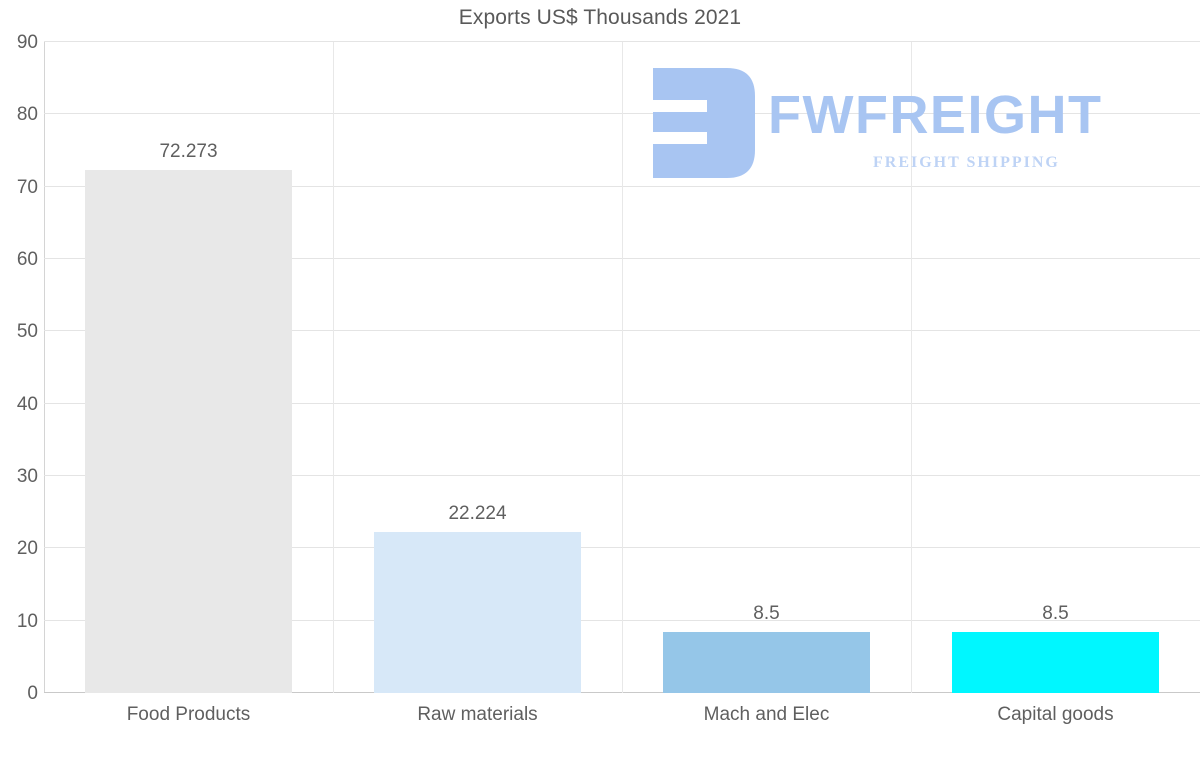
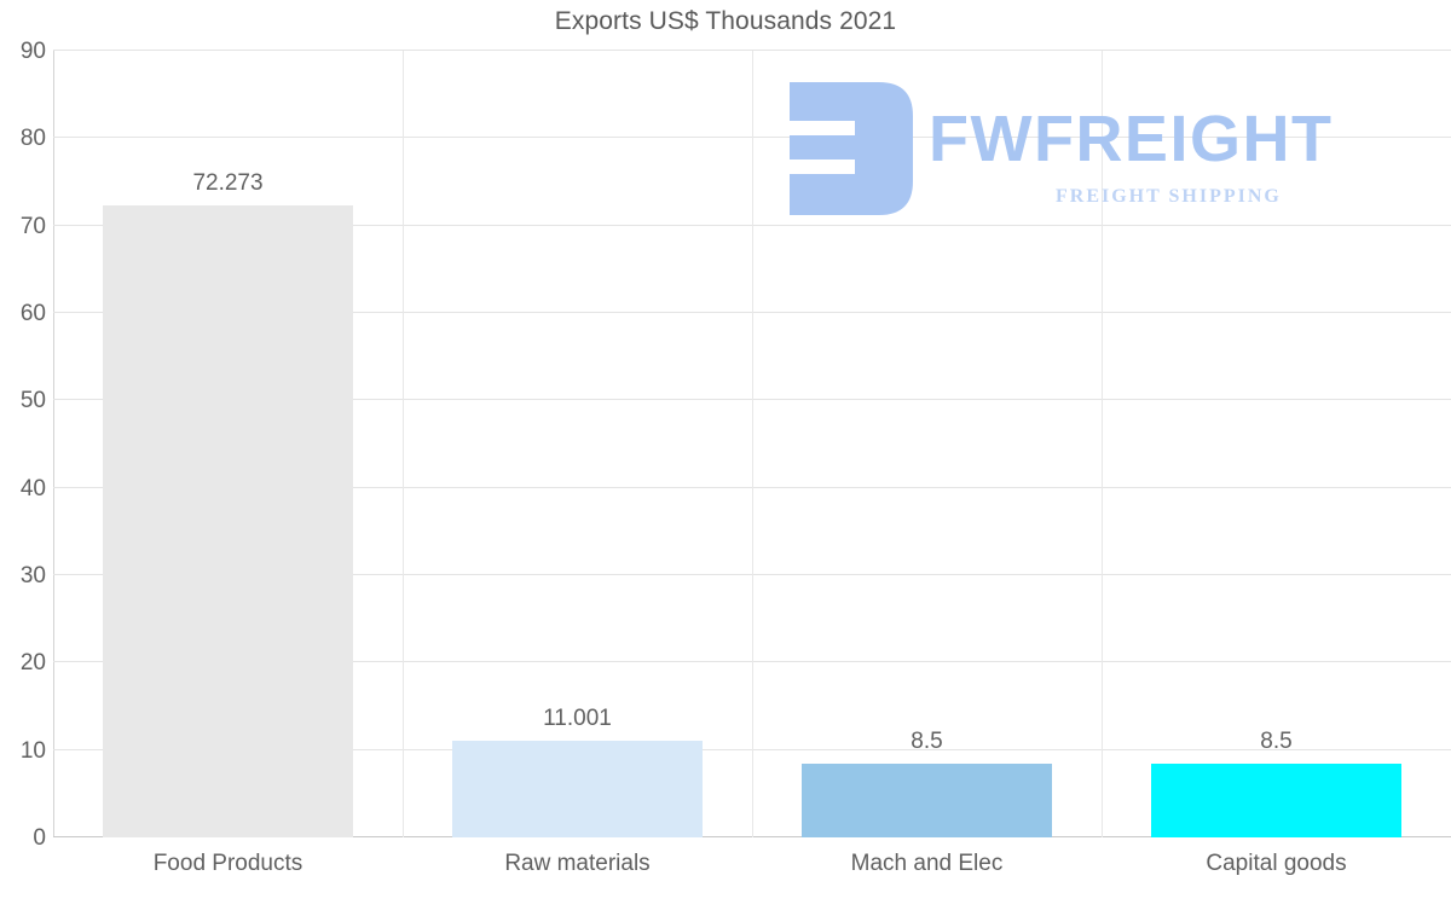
Raw materials: 22.224 -> 11.001
